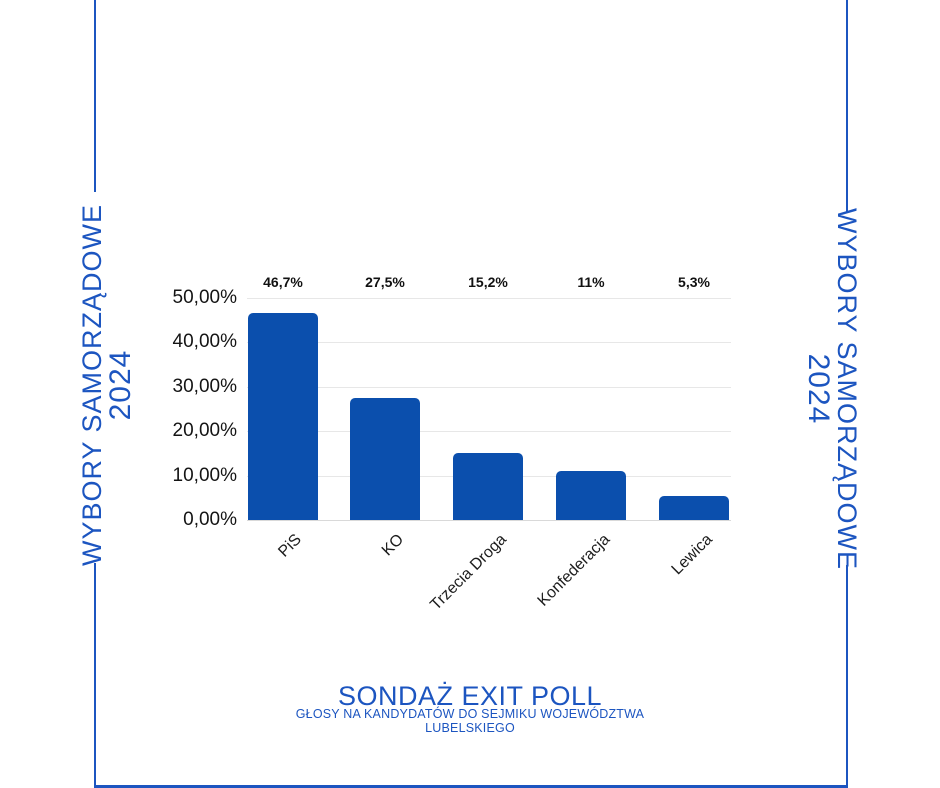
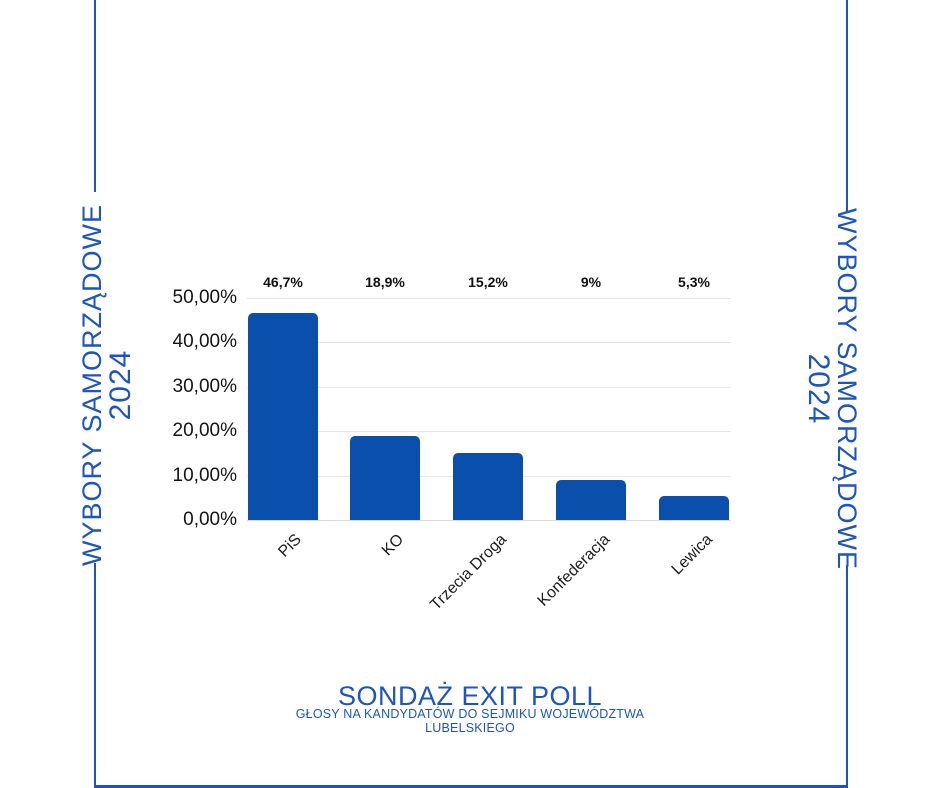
KO: 27,5% -> 18,9%
Konfederacja: 11% -> 9%
